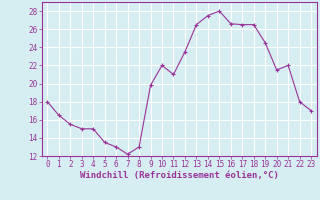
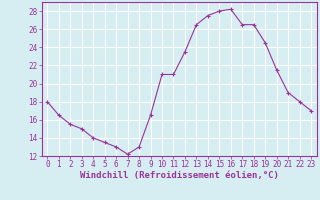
4: 15.0 -> 14.0
9: 19.8 -> 16.5
10: 22.0 -> 21.0
16: 26.6 -> 28.2
21: 22.0 -> 19.0
